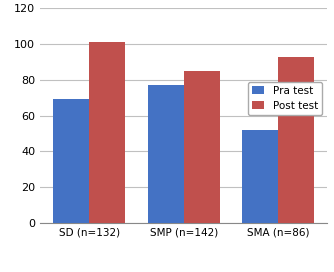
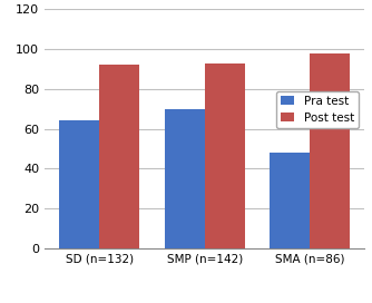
Pra test/SD (n=132): 69 -> 64
Post test/SD (n=132): 101 -> 92
Pra test/SMP (n=142): 77 -> 70
Post test/SMP (n=142): 85 -> 93
Pra test/SMA (n=86): 52 -> 48
Post test/SMA (n=86): 93 -> 98
